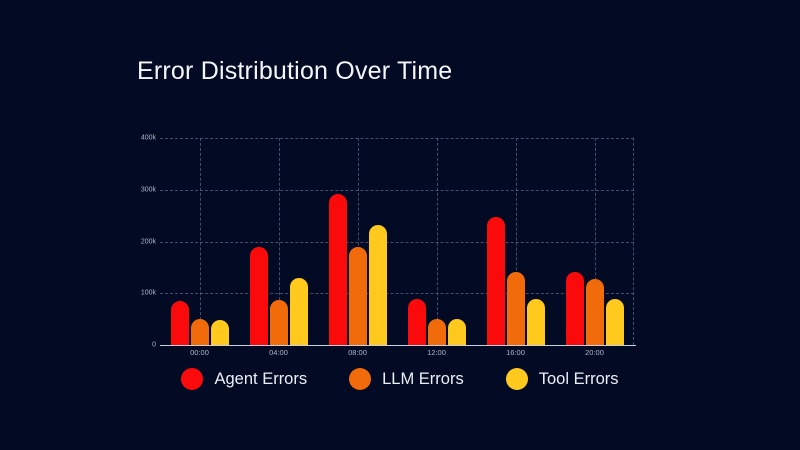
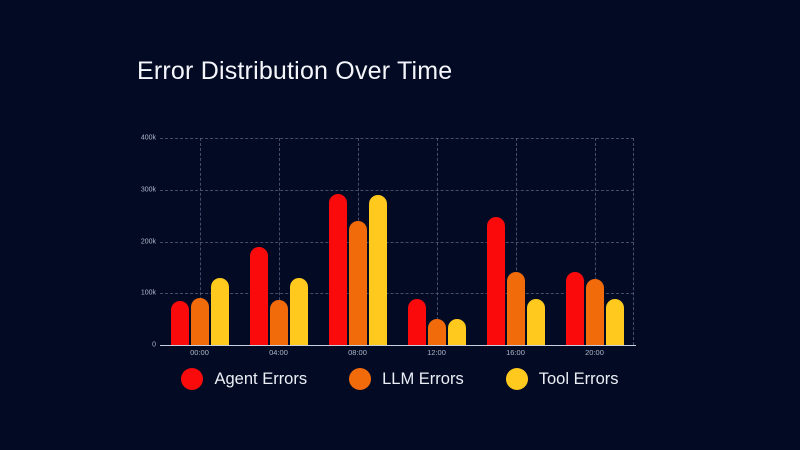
LLM Errors/00:00: 50k -> 90k
Tool Errors/00:00: 50k -> 130k
LLM Errors/08:00: 190k -> 240k
Tool Errors/08:00: 230k -> 290k
